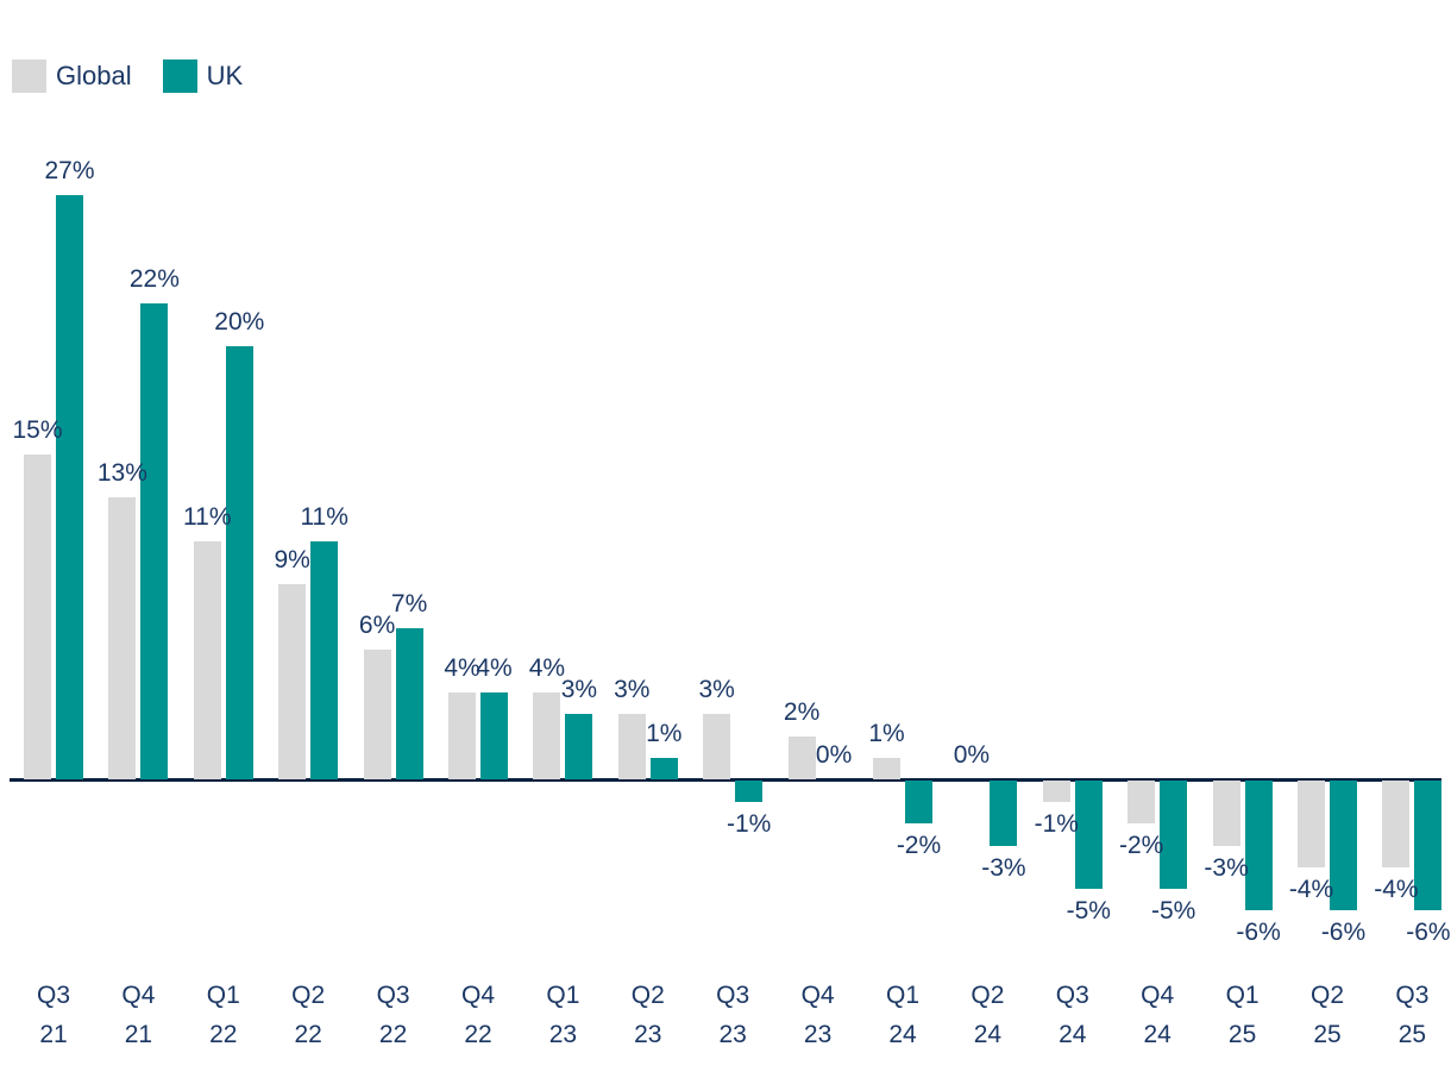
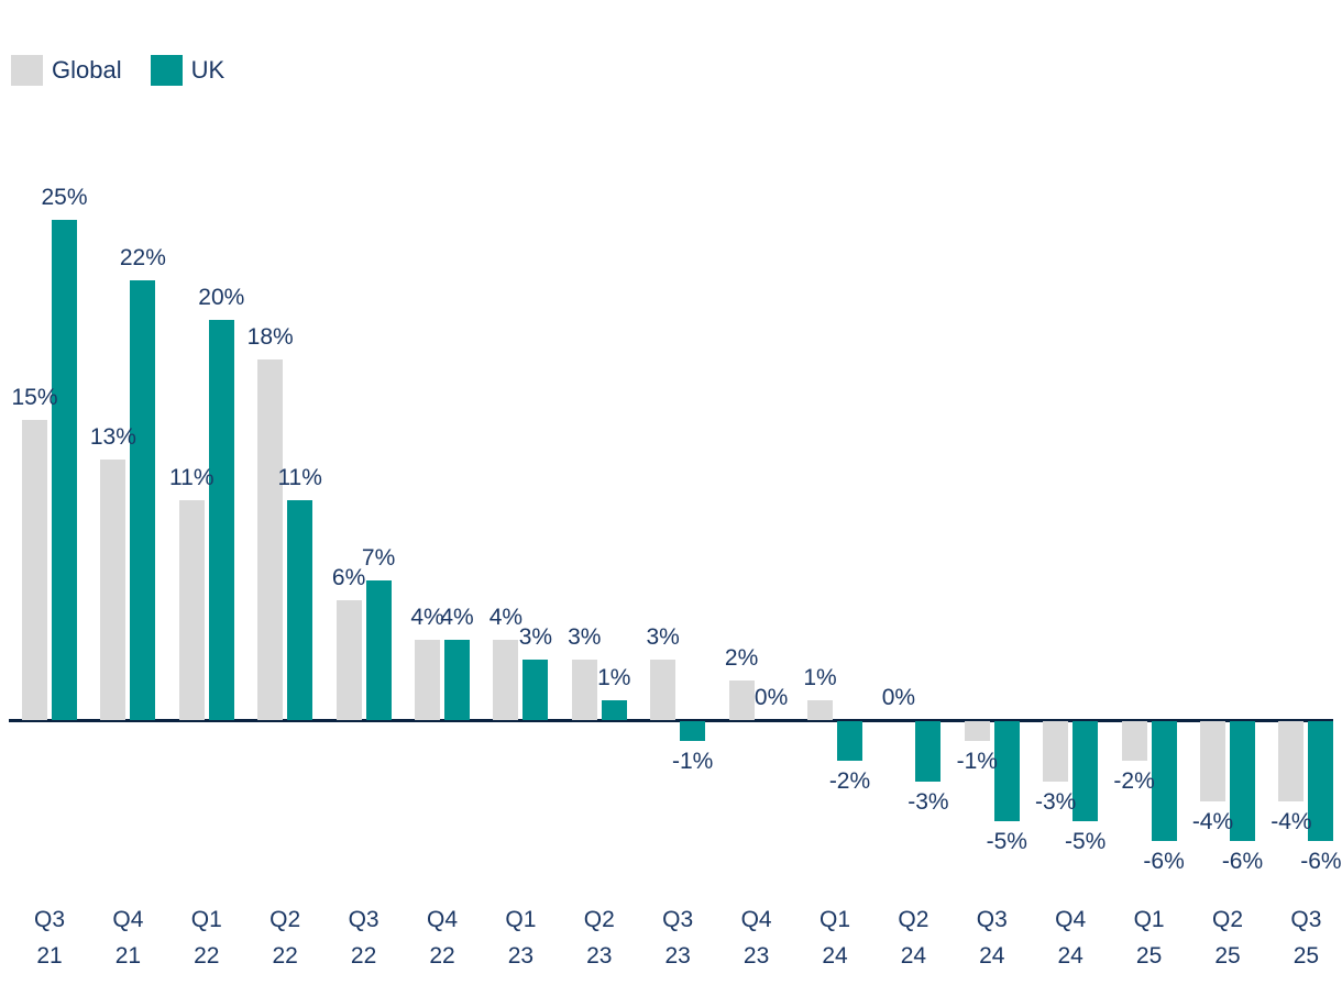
UK/Q3 21: 27% -> 25%
Global/Q2 22: 9% -> 18%
Global/Q4 24: -2% -> -3%
Global/Q1 25: -3% -> -2%
